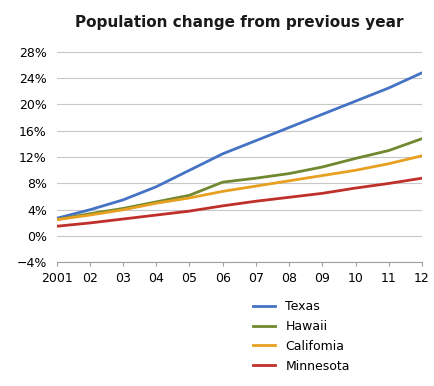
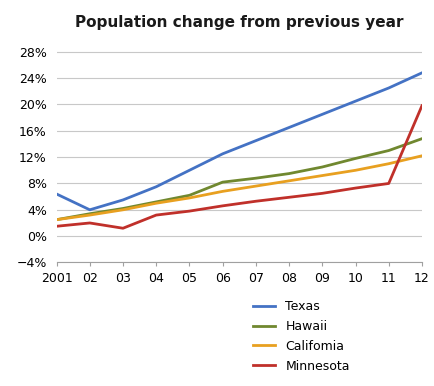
Texas/2001: 2.7% -> 6.4%
Minnesota/03: 2.6% -> 1.2%
Minnesota/12: 8.8% -> 19.8%
